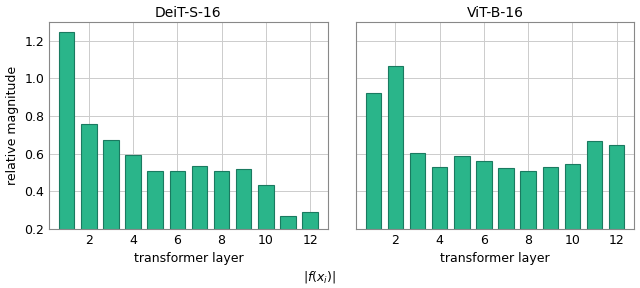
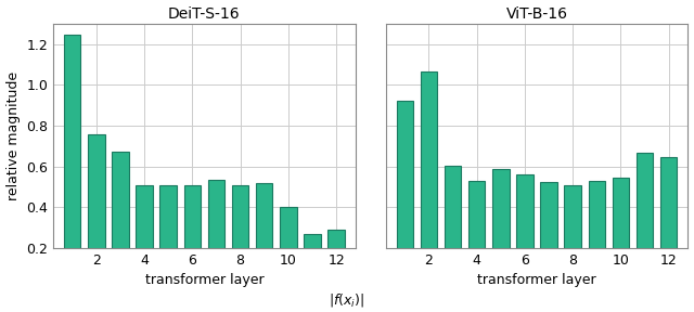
DeiT-S-16/4: 0.59 -> 0.51
DeiT-S-16/10: 0.43 -> 0.40
